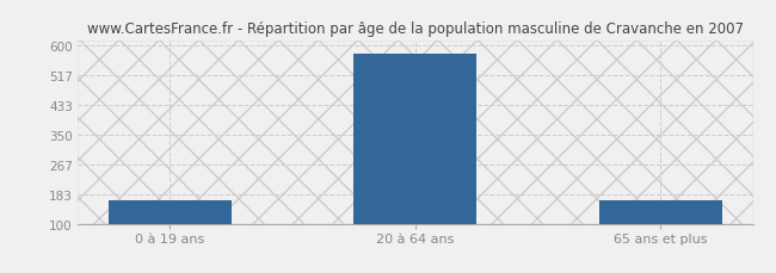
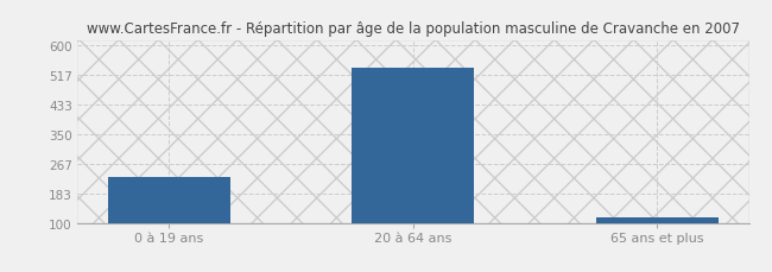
0 à 19 ans: 165 -> 228
20 à 64 ans: 575 -> 537
65 ans et plus: 165 -> 116
